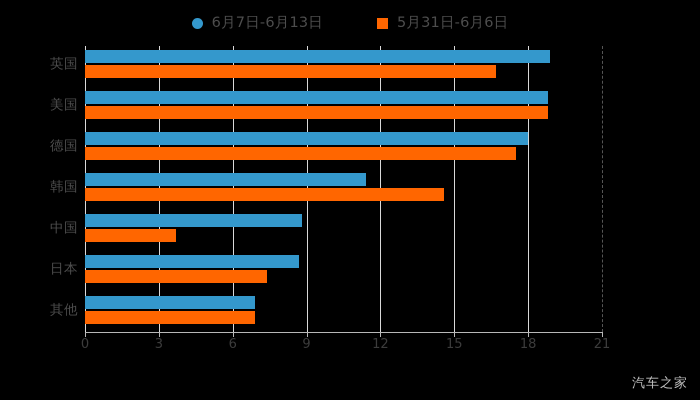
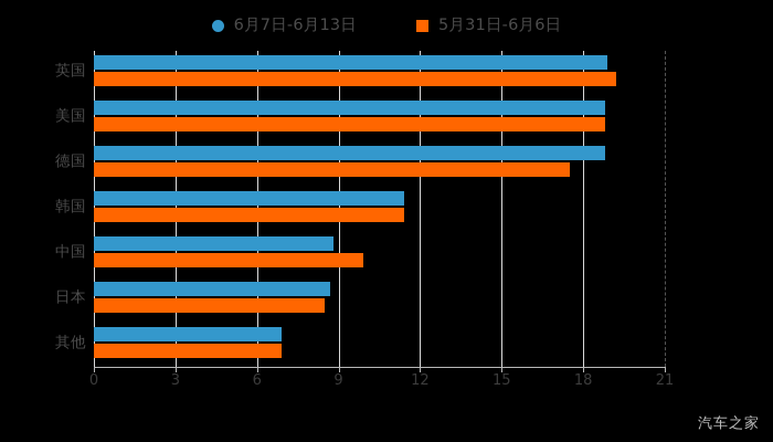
5月31日-6月6日/英国: 16.7 -> 19.2
6月7日-6月13日/德国: 18.0 -> 18.8
5月31日-6月6日/韩国: 14.6 -> 11.4
5月31日-6月6日/中国: 3.7 -> 9.9
5月31日-6月6日/日本: 7.4 -> 8.5
